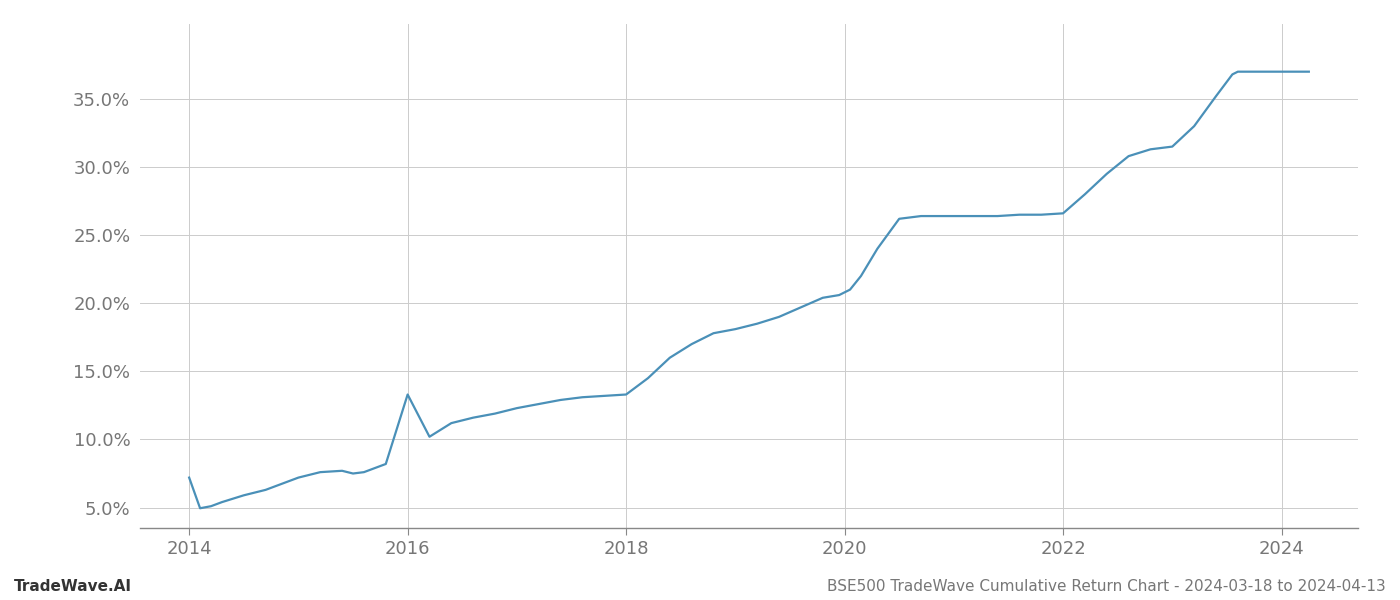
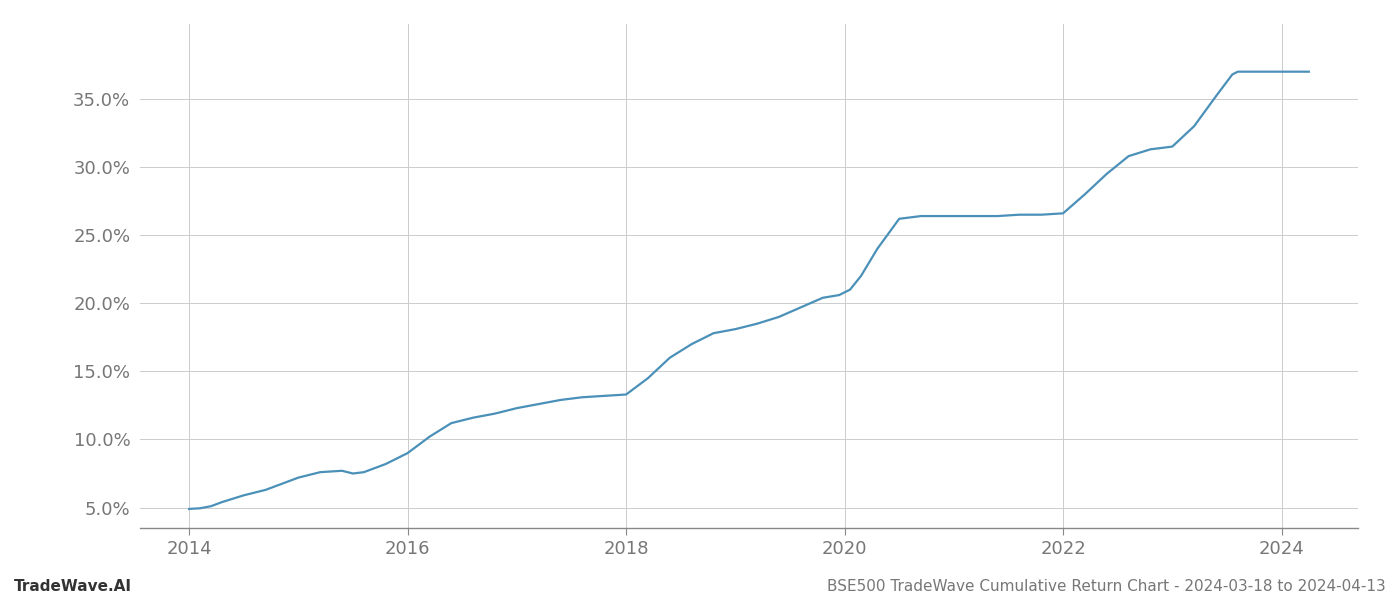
2014: 7.2% -> 4.9%
2016: 13.3% -> 9.0%
